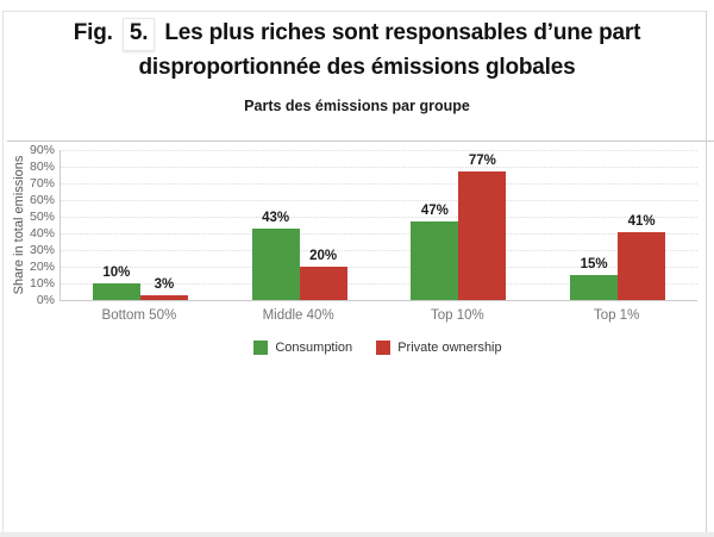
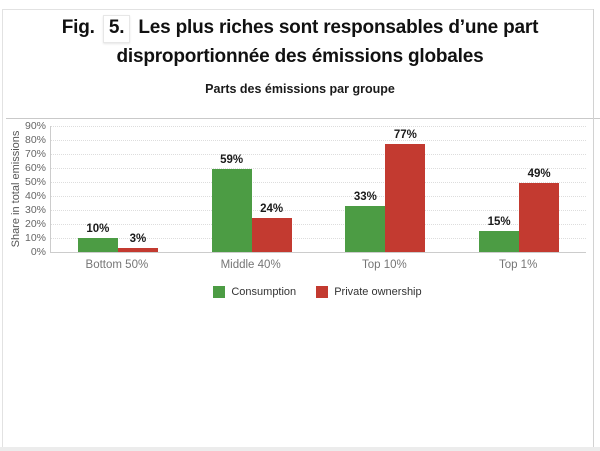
Consumption/Middle 40%: 43% -> 59%
Private ownership/Middle 40%: 20% -> 24%
Consumption/Top 10%: 47% -> 33%
Private ownership/Top 1%: 41% -> 49%
